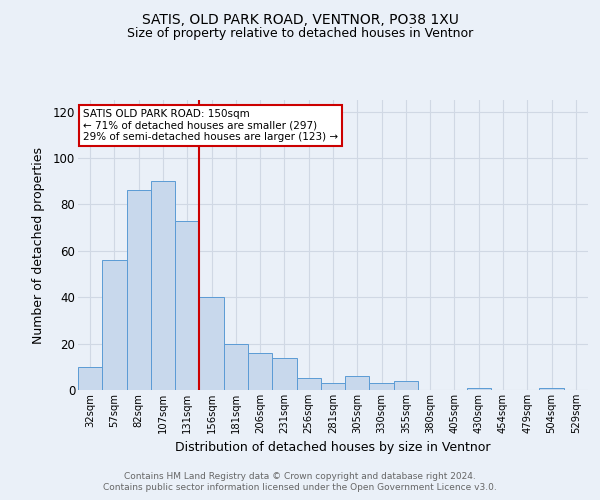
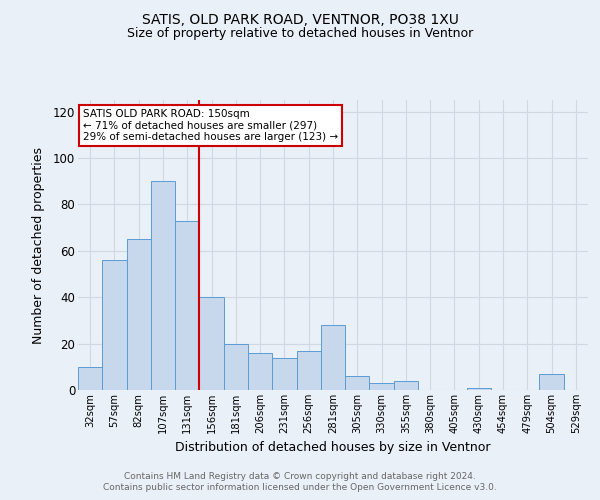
82sqm: 86 -> 65
256sqm: 5 -> 17
281sqm: 3 -> 28
504sqm: 1 -> 7
